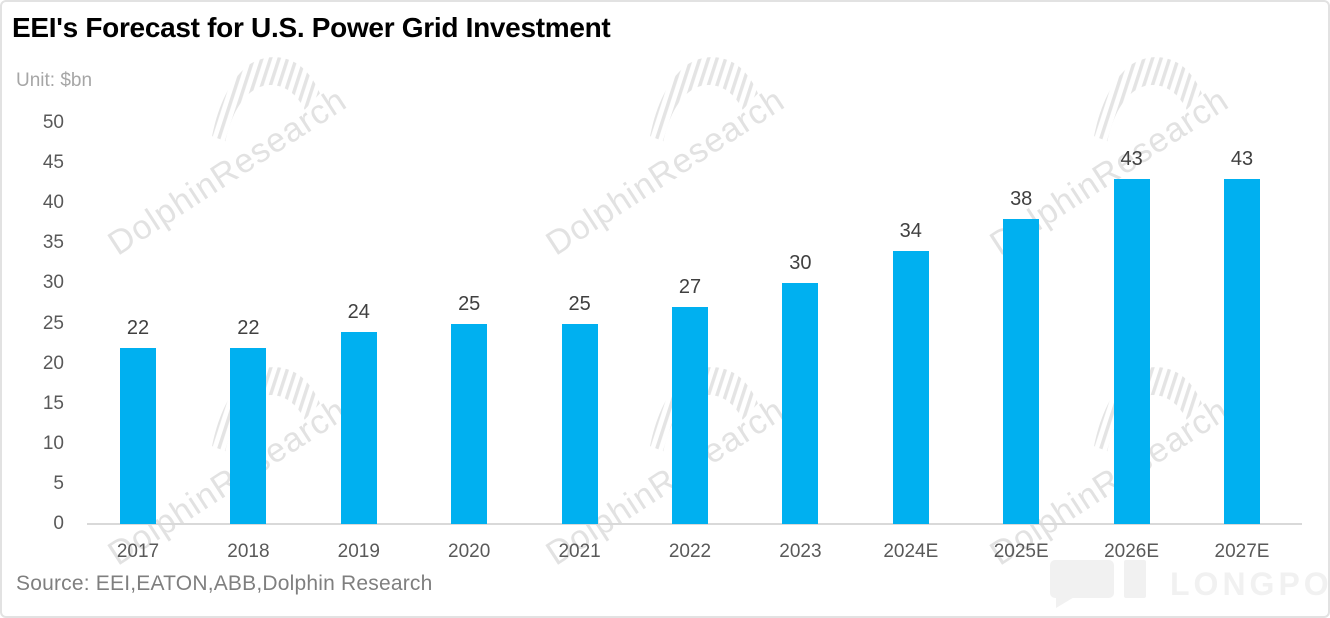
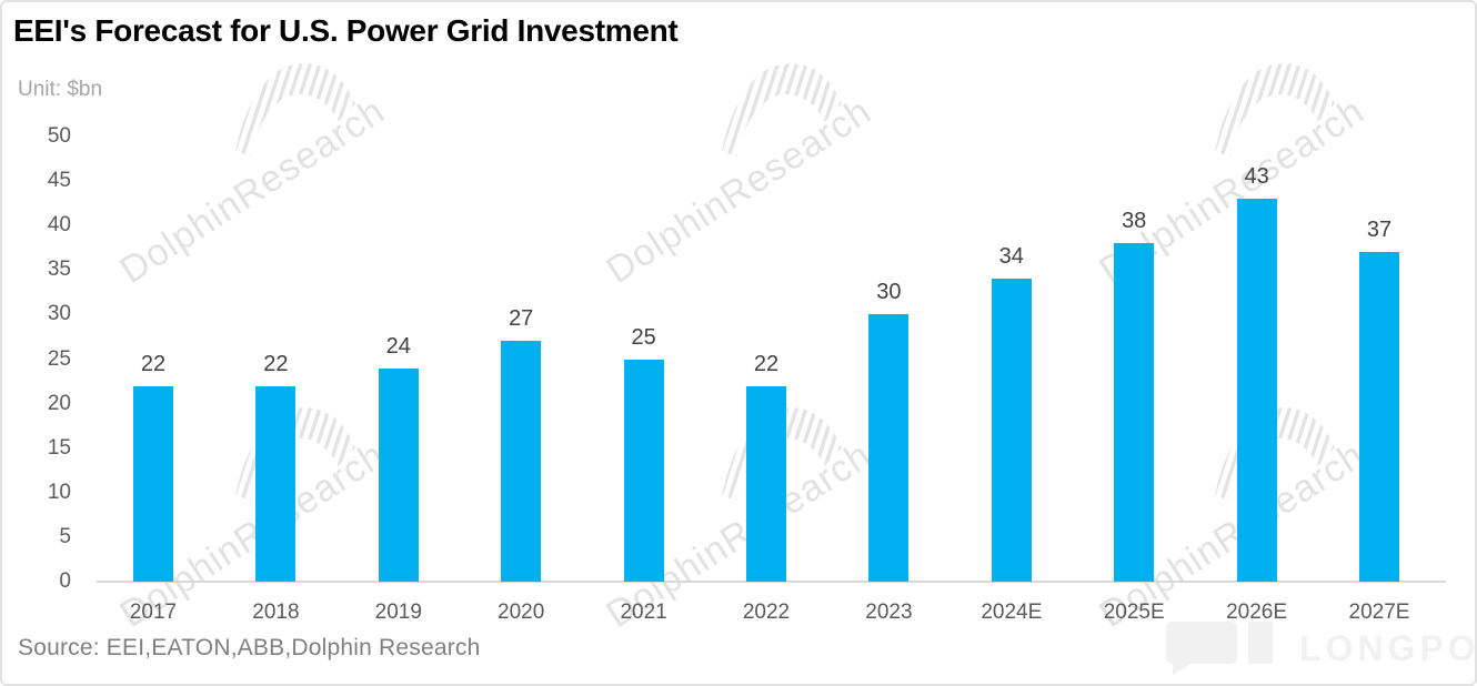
2020: 25 -> 27
2022: 27 -> 22
2027E: 43 -> 37
